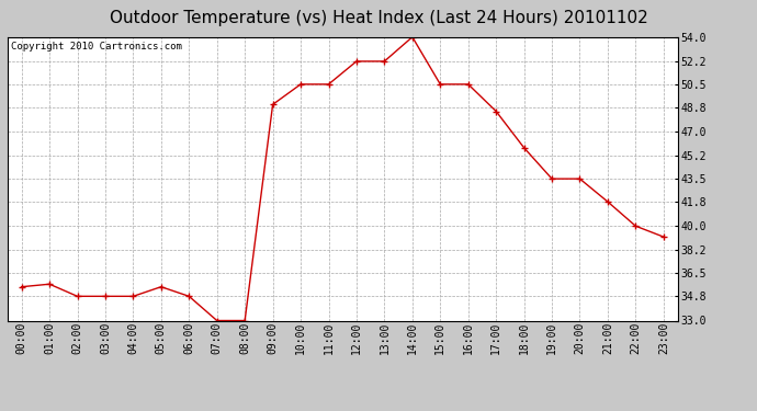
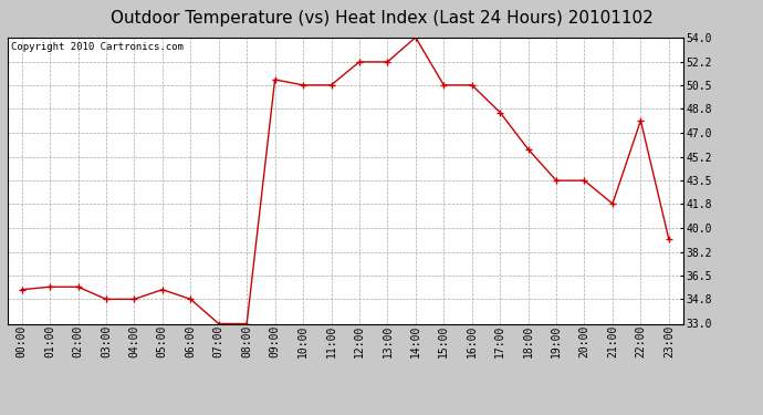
02:00: 34.8 -> 35.7
09:00: 49.0 -> 50.9
22:00: 40.0 -> 47.9
